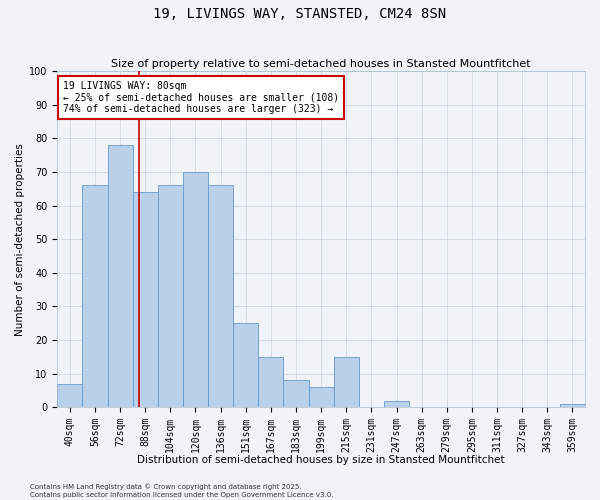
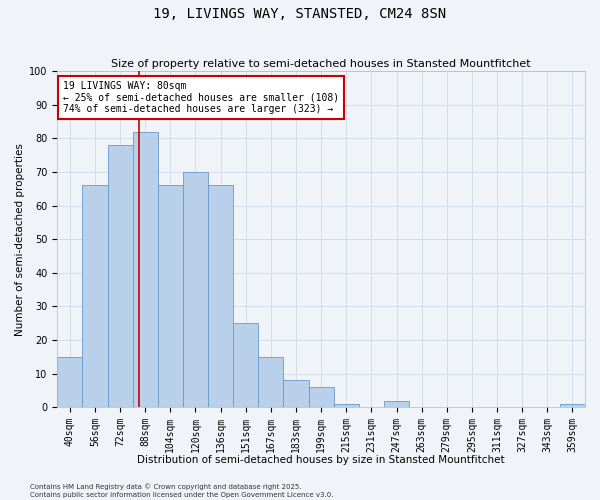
40sqm: 7 -> 15
88sqm: 64 -> 82
215sqm: 15 -> 1
